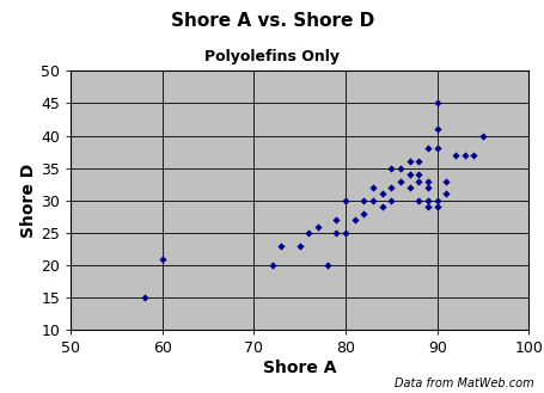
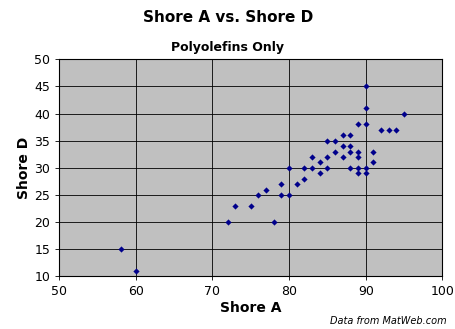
60: 21 -> 11
